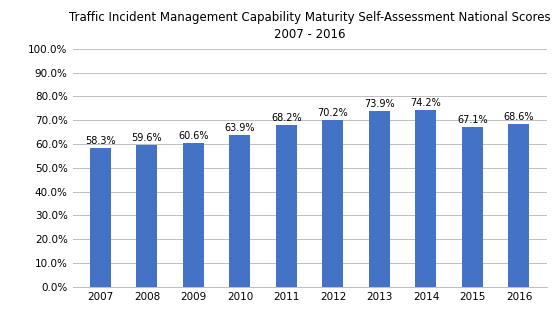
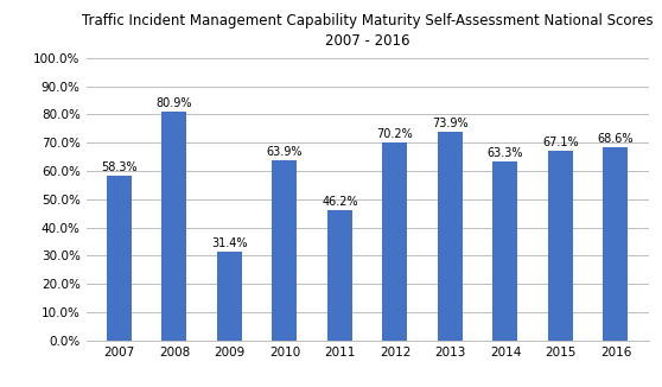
2008: 59.6% -> 80.9%
2009: 60.6% -> 31.4%
2011: 68.2% -> 46.2%
2014: 74.2% -> 63.3%
